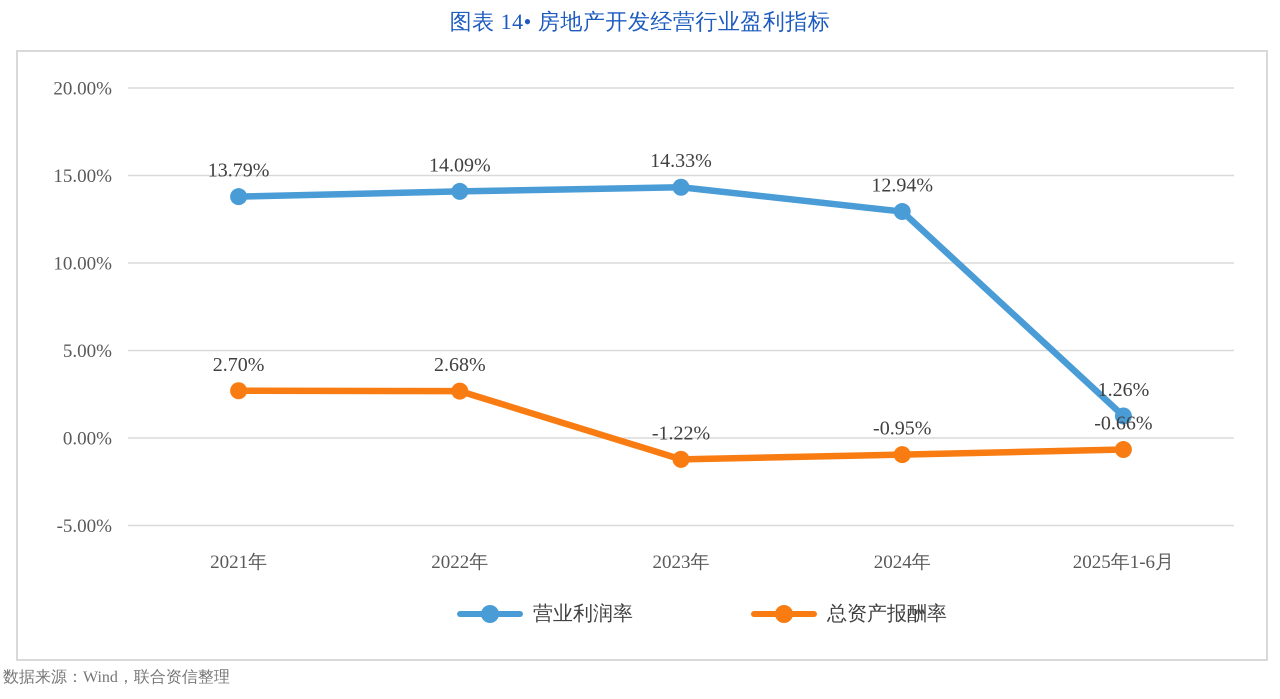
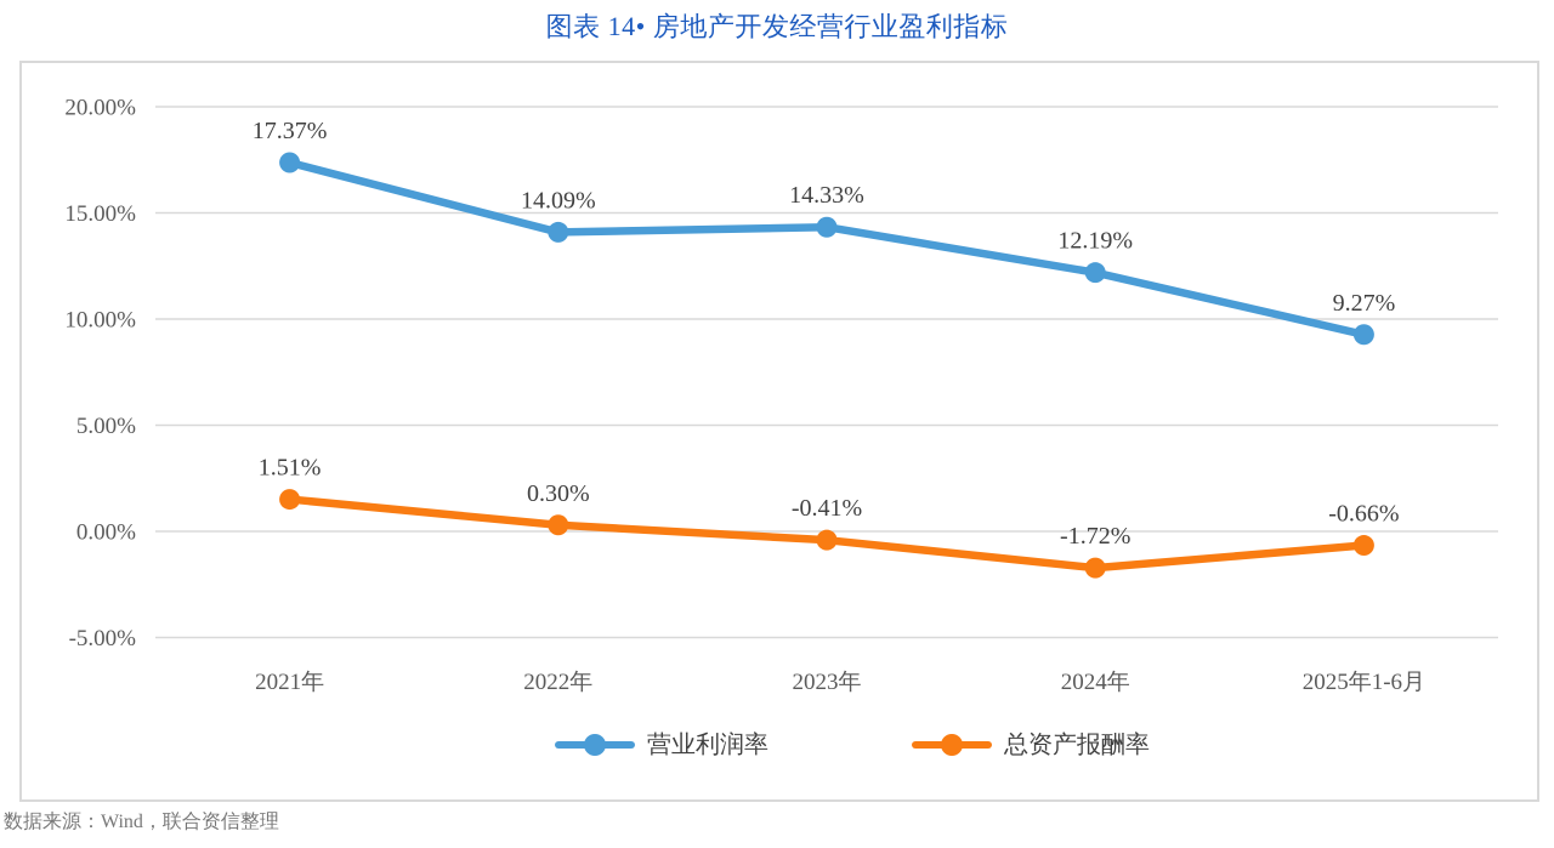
营业利润率/2021年: 13.79% -> 17.37%
总资产报酬率/2021年: 2.70% -> 1.51%
总资产报酬率/2022年: 2.68% -> 0.30%
总资产报酬率/2023年: -1.22% -> -0.41%
营业利润率/2024年: 12.94% -> 12.19%
总资产报酬率/2024年: -0.95% -> -1.72%
营业利润率/2025年1-6月: 1.26% -> 9.27%
